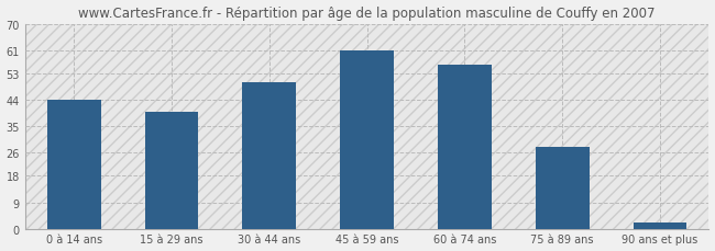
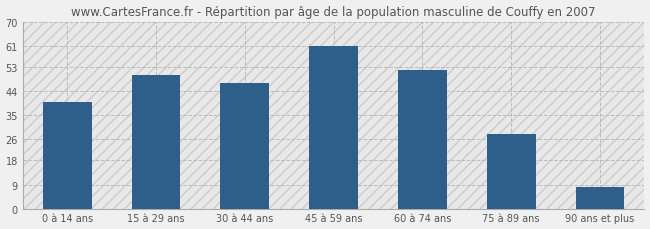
0 à 14 ans: 44 -> 40
15 à 29 ans: 40 -> 50
30 à 44 ans: 50 -> 47
60 à 74 ans: 56 -> 52
90 ans et plus: 2 -> 8
